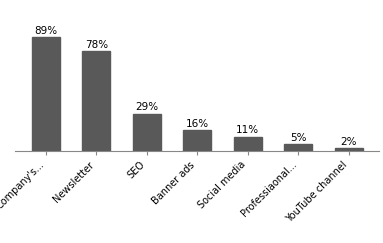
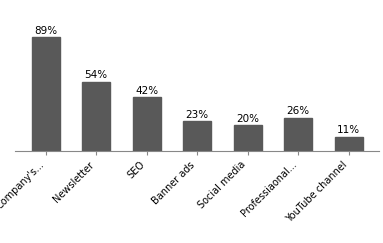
Newsletter: 78% -> 54%
SEO: 29% -> 42%
Banner ads: 16% -> 23%
Social media: 11% -> 20%
Professiaonal...: 5% -> 26%
YouTube channel: 2% -> 11%
